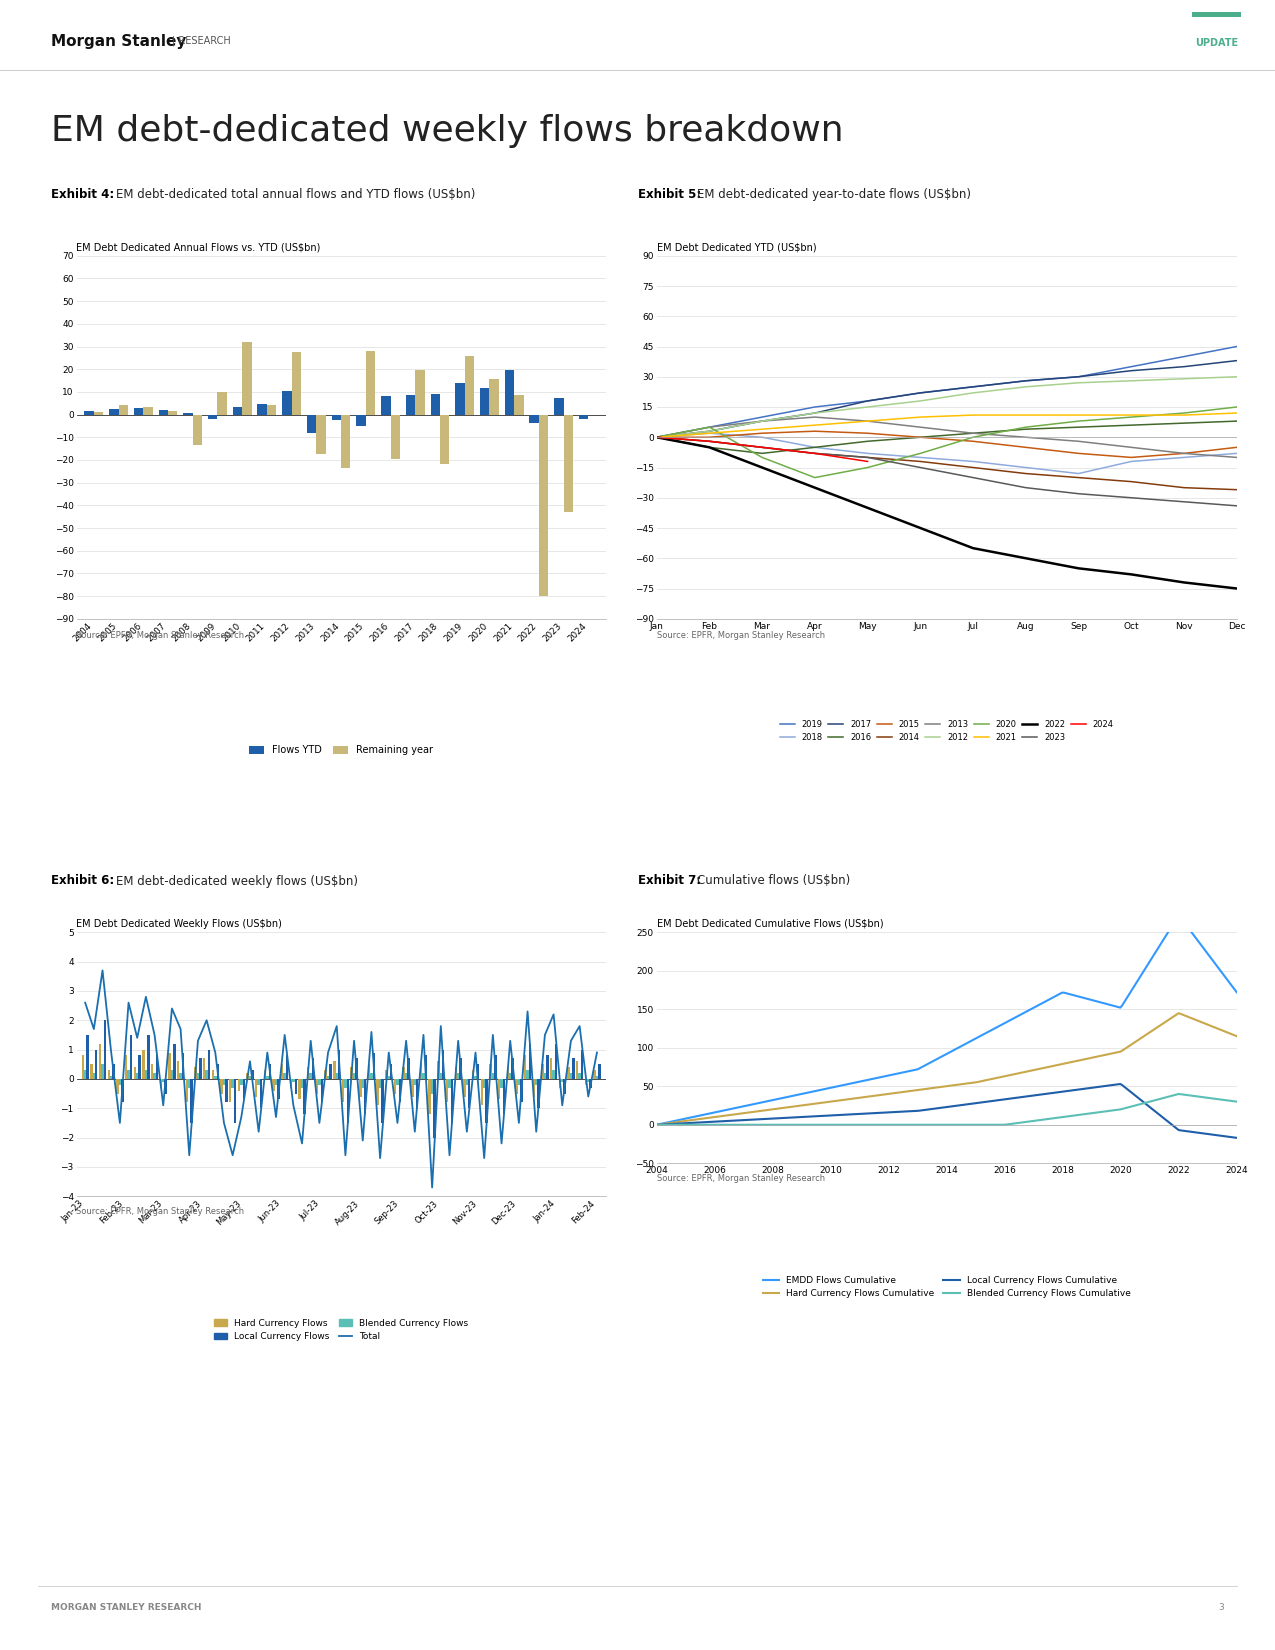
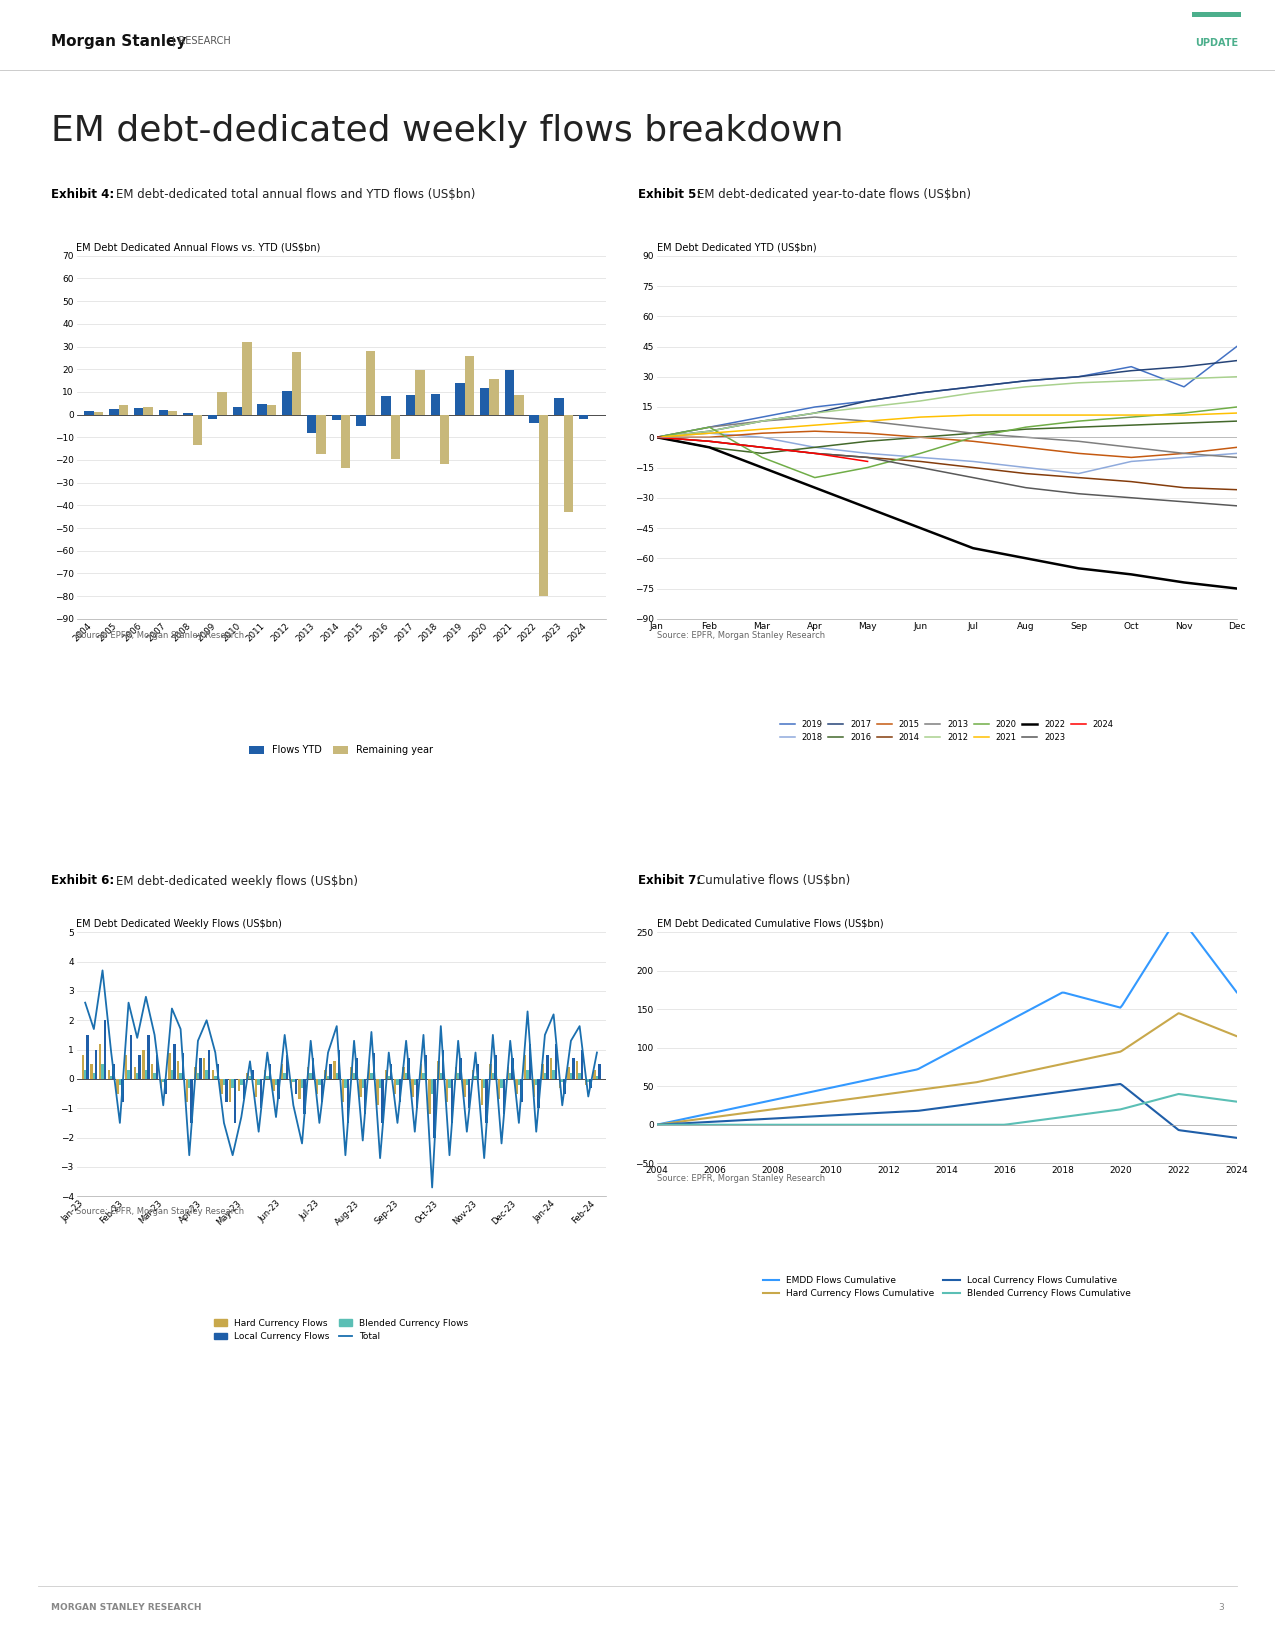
EM Debt Dedicated YTD (US$bn)/2019/Nov: 40 -> 25
